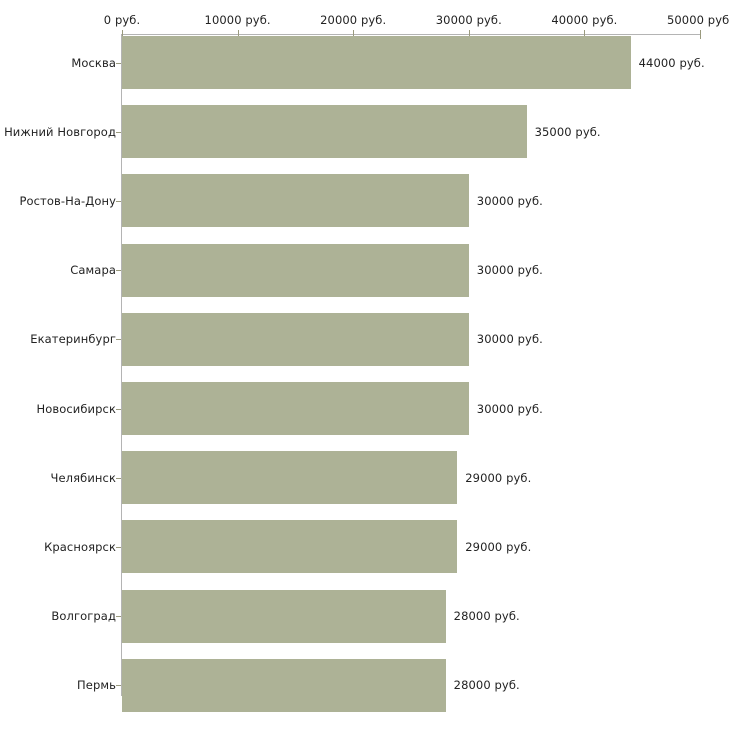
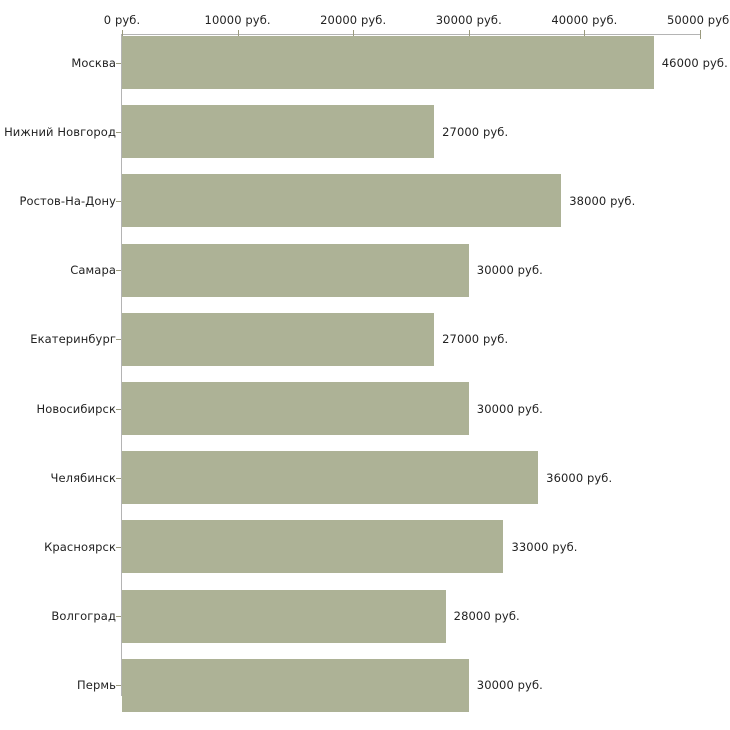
Москва: 44000 -> 46000
Нижний Новгород: 35000 -> 27000
Ростов-На-Дону: 30000 -> 38000
Екатеринбург: 30000 -> 27000
Челябинск: 29000 -> 36000
Красноярск: 29000 -> 33000
Пермь: 28000 -> 30000
